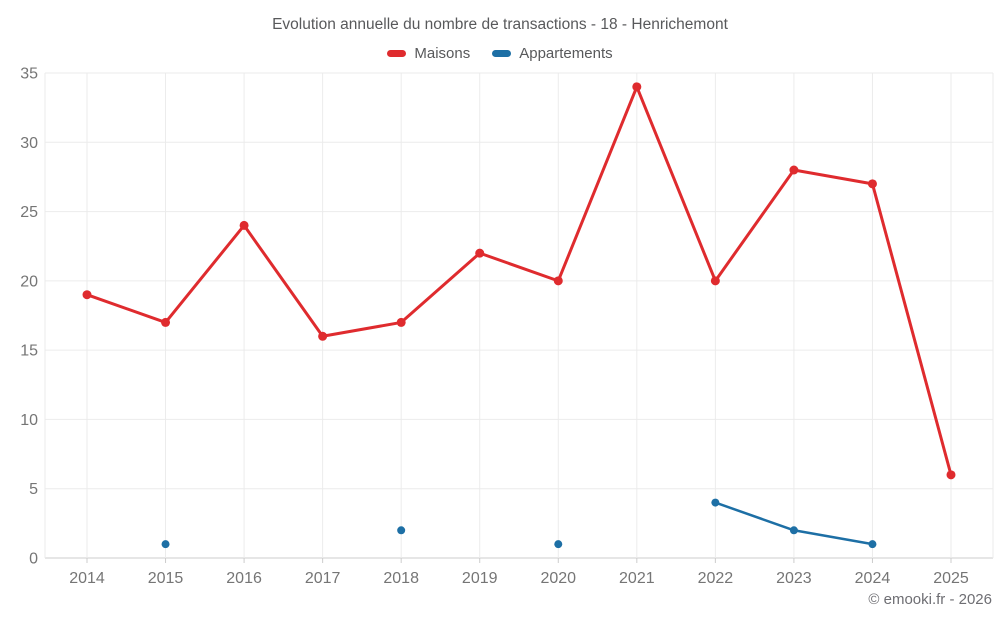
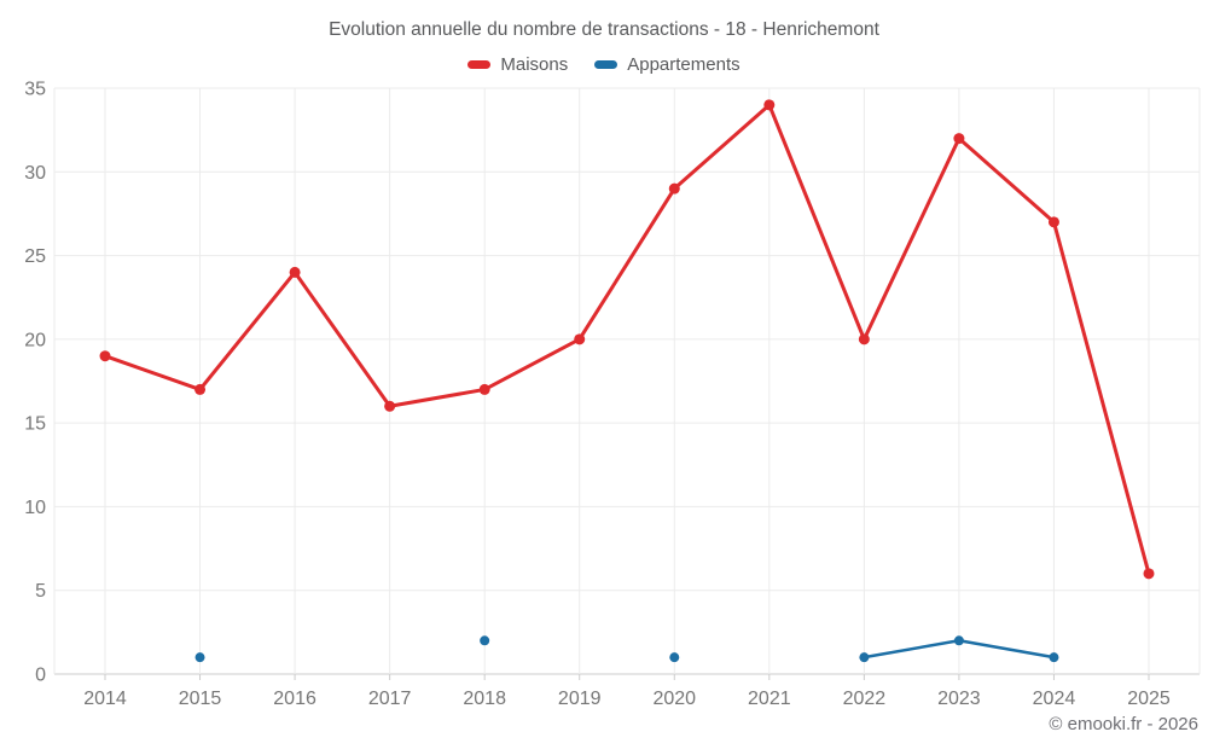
Maisons/2019: 22 -> 20
Maisons/2020: 20 -> 29
Appartements/2022: 4 -> 1
Maisons/2023: 28 -> 32
